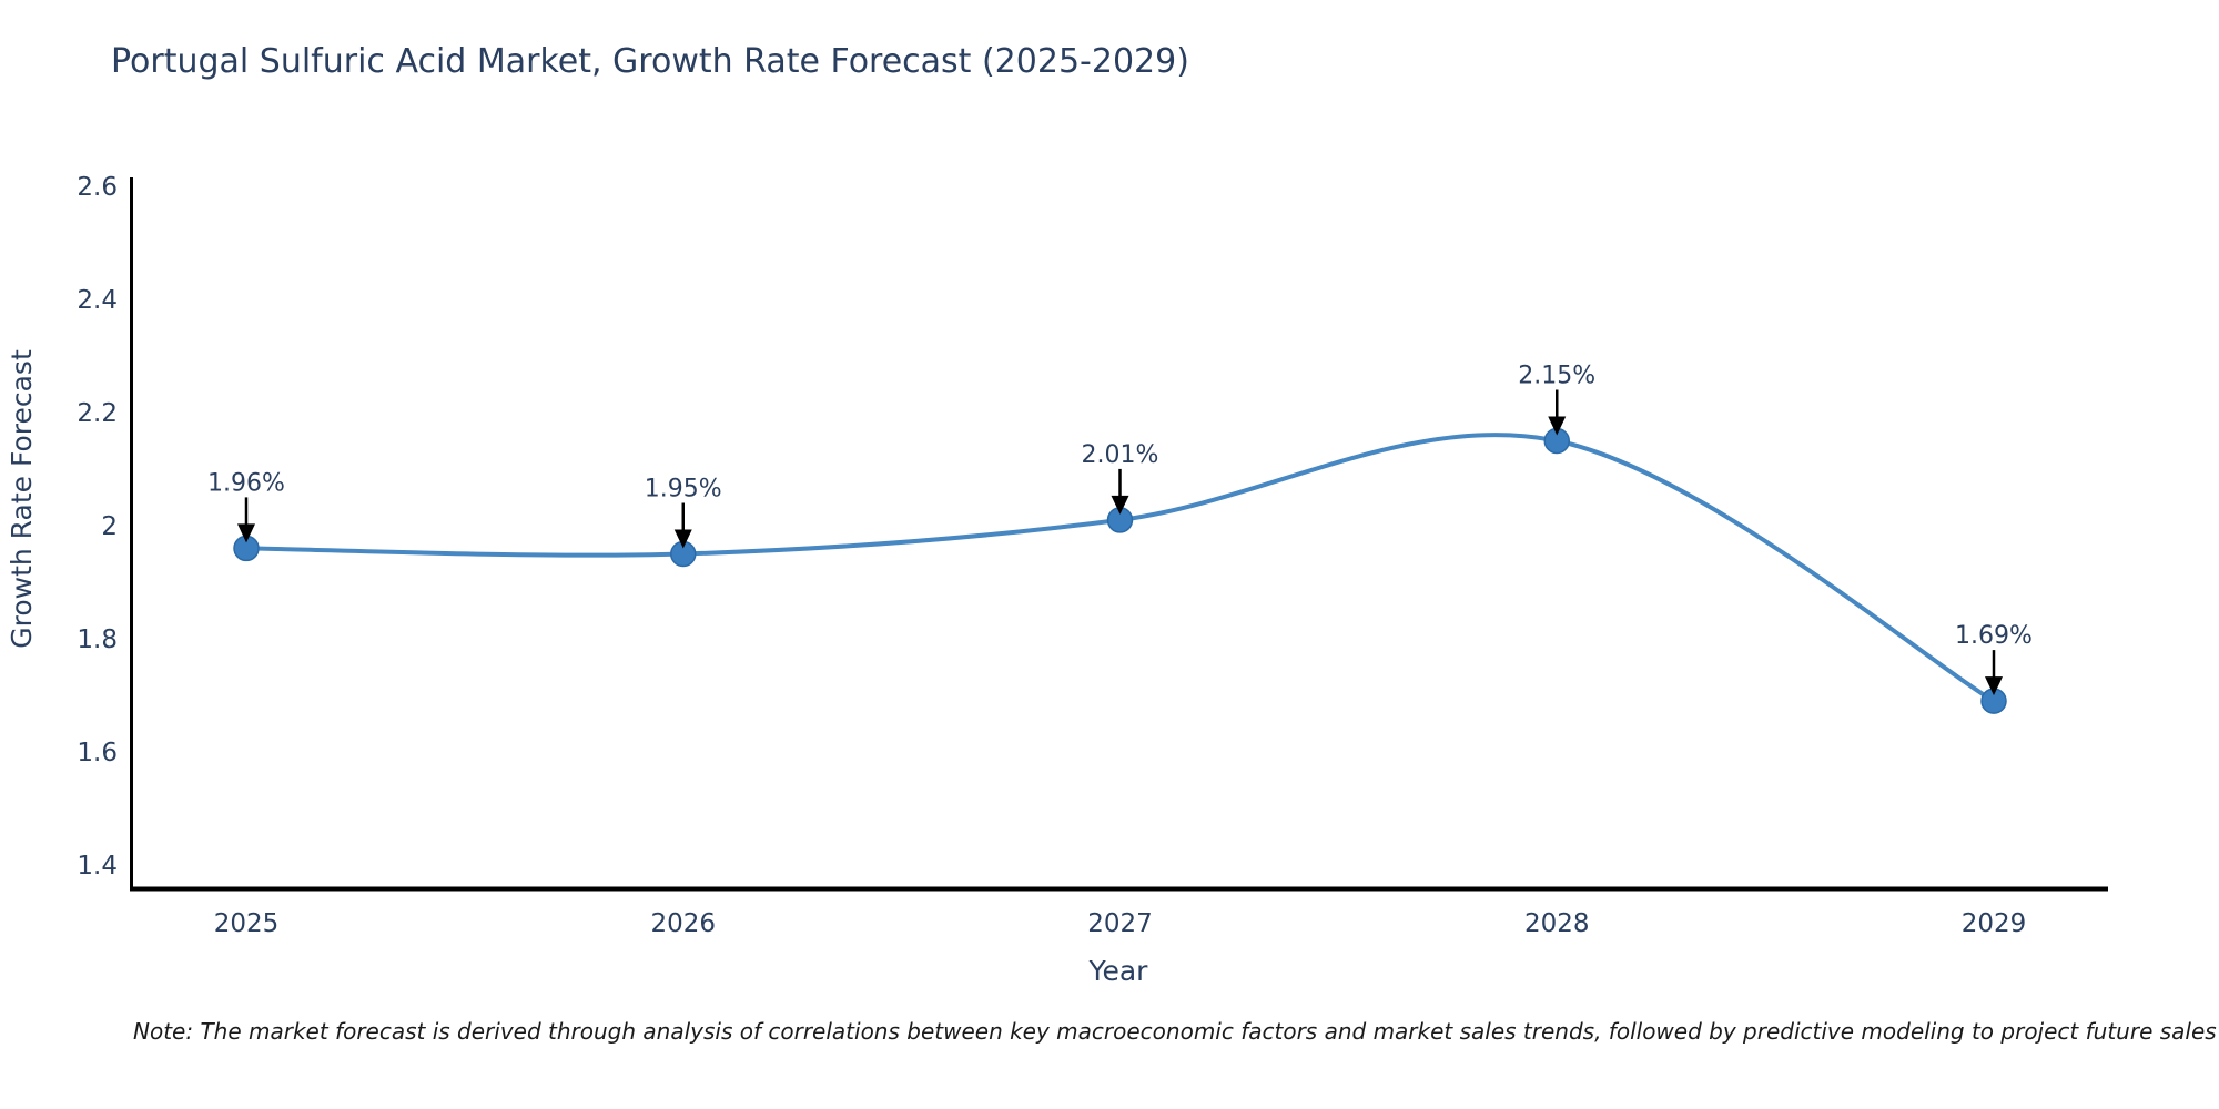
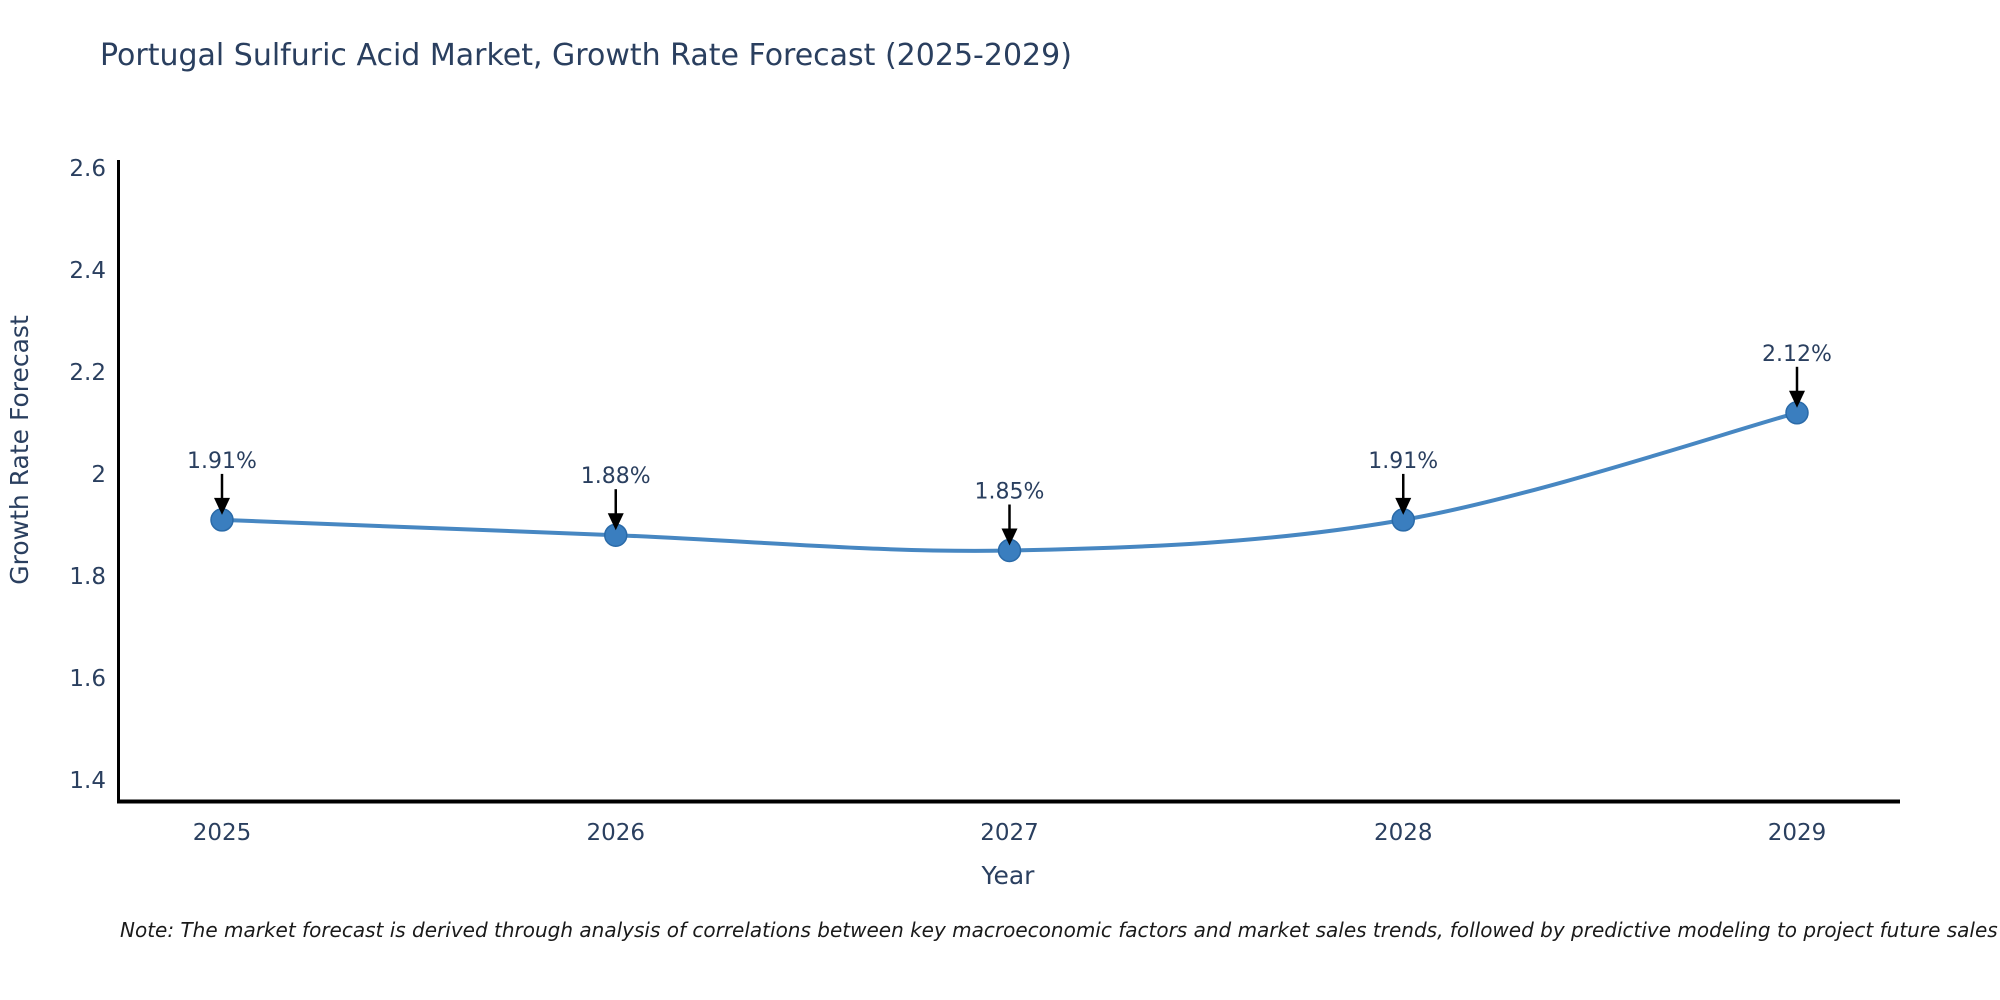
2025: 1.96% -> 1.91%
2026: 1.95% -> 1.88%
2027: 2.01% -> 1.85%
2028: 2.15% -> 1.91%
2029: 1.69% -> 2.12%
